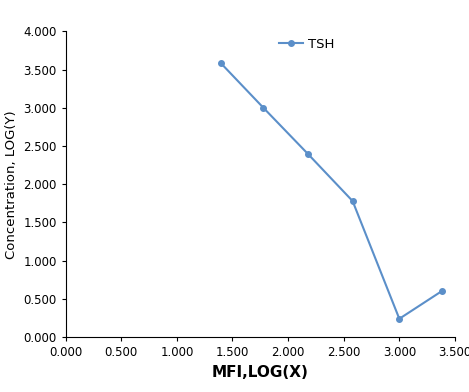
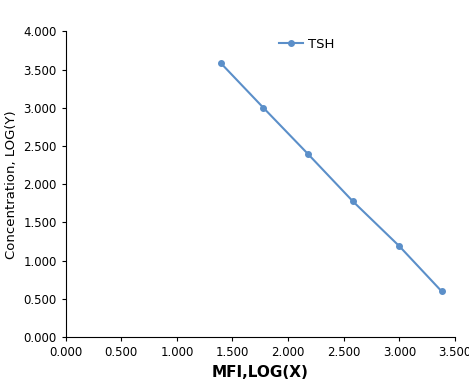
3.000: 0.24 -> 1.19
